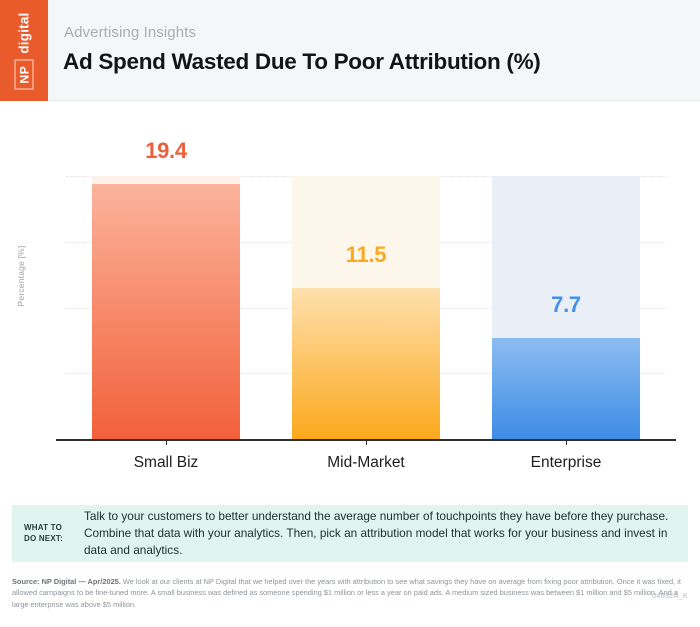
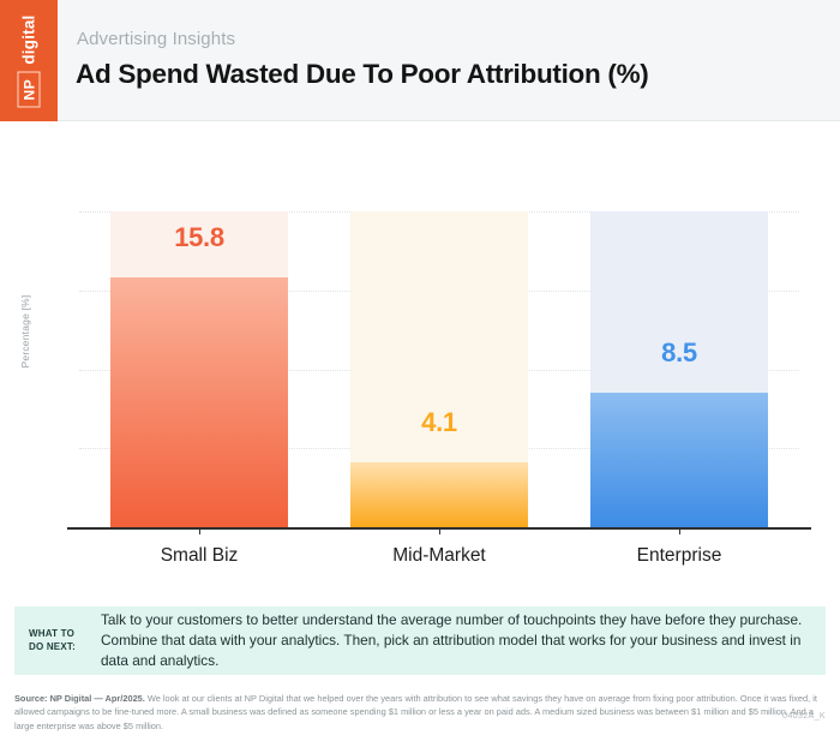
Small Biz: 19.4 -> 15.8
Mid-Market: 11.5 -> 4.1
Enterprise: 7.7 -> 8.5
